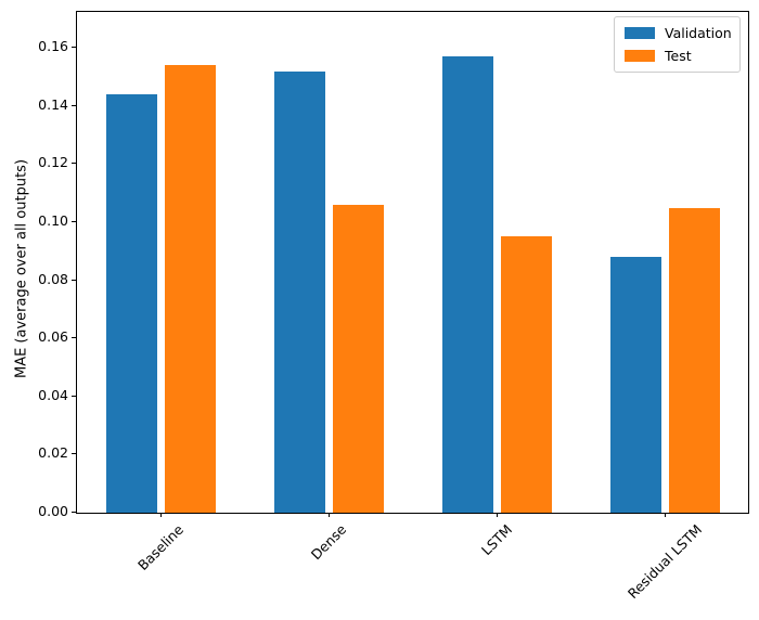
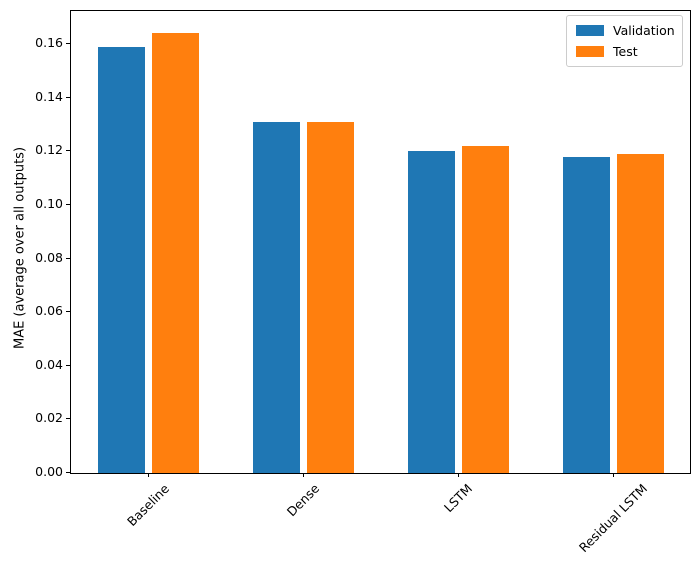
Validation/Baseline: 0.144 -> 0.159
Test/Baseline: 0.154 -> 0.164
Validation/Dense: 0.152 -> 0.131
Test/Dense: 0.106 -> 0.131
Validation/LSTM: 0.157 -> 0.120
Test/LSTM: 0.095 -> 0.122
Validation/Residual LSTM: 0.088 -> 0.118
Test/Residual LSTM: 0.105 -> 0.119
